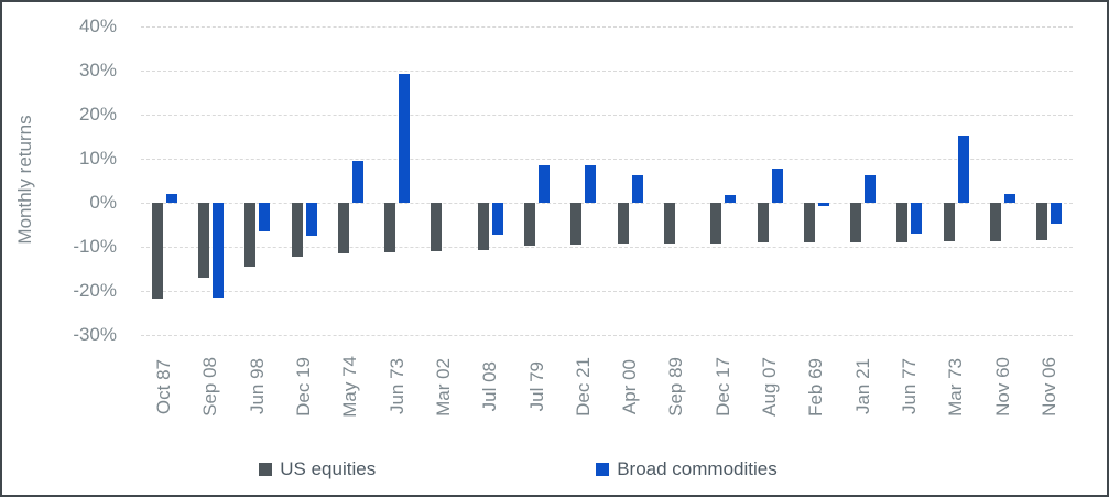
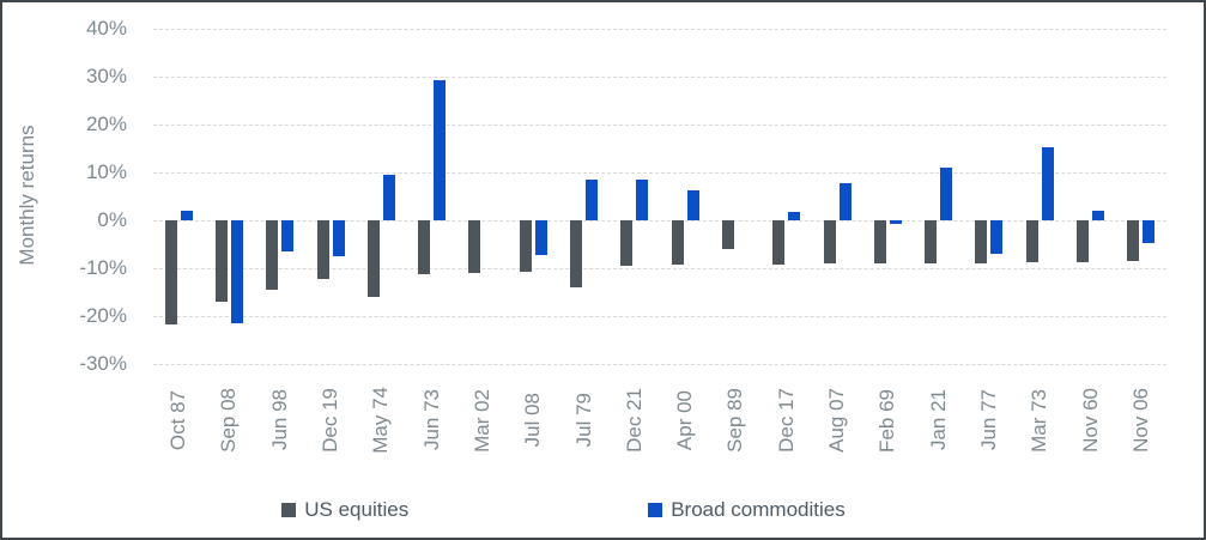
US equities/May 74: -12% -> -16%
US equities/Jul 79: -10% -> -14%
US equities/Sep 89: -9% -> -6%
Broad commodities/Jan 21: 6% -> 11%
